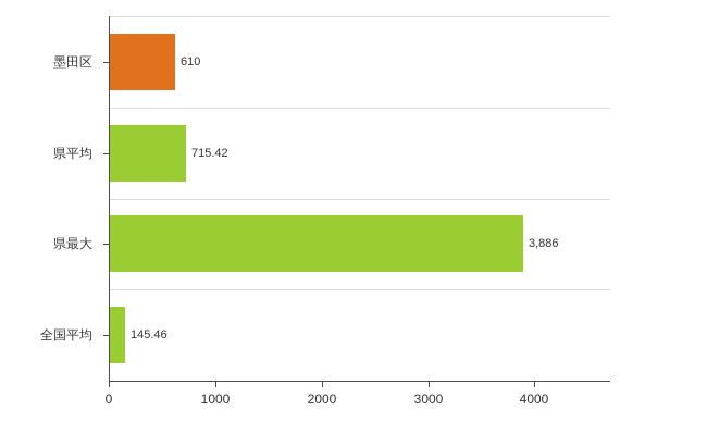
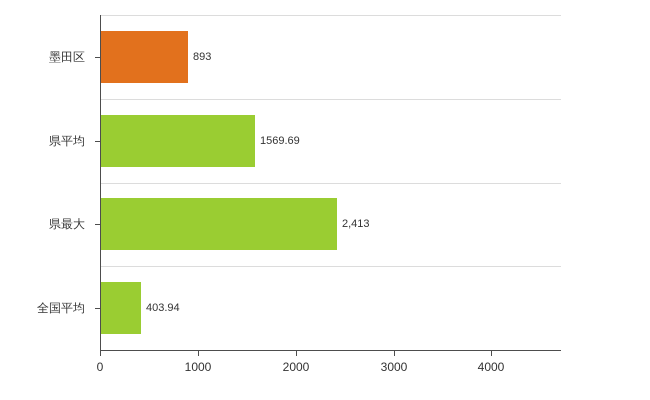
墨田区: 610 -> 893
県平均: 715.42 -> 1569.69
県最大: 3,886 -> 2,413
全国平均: 145.46 -> 403.94
